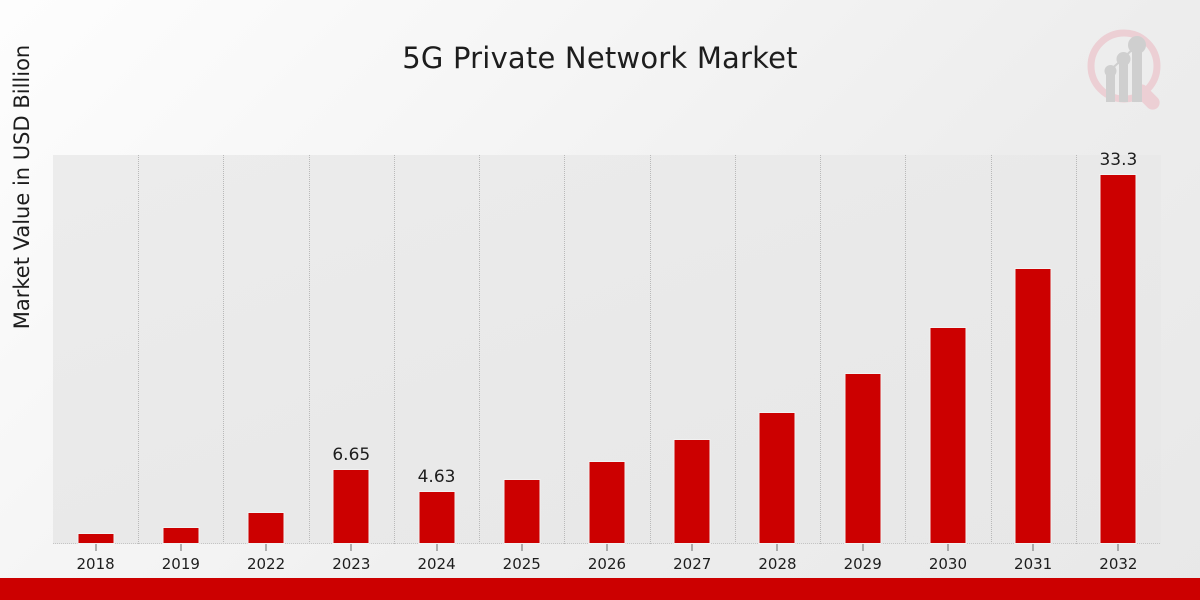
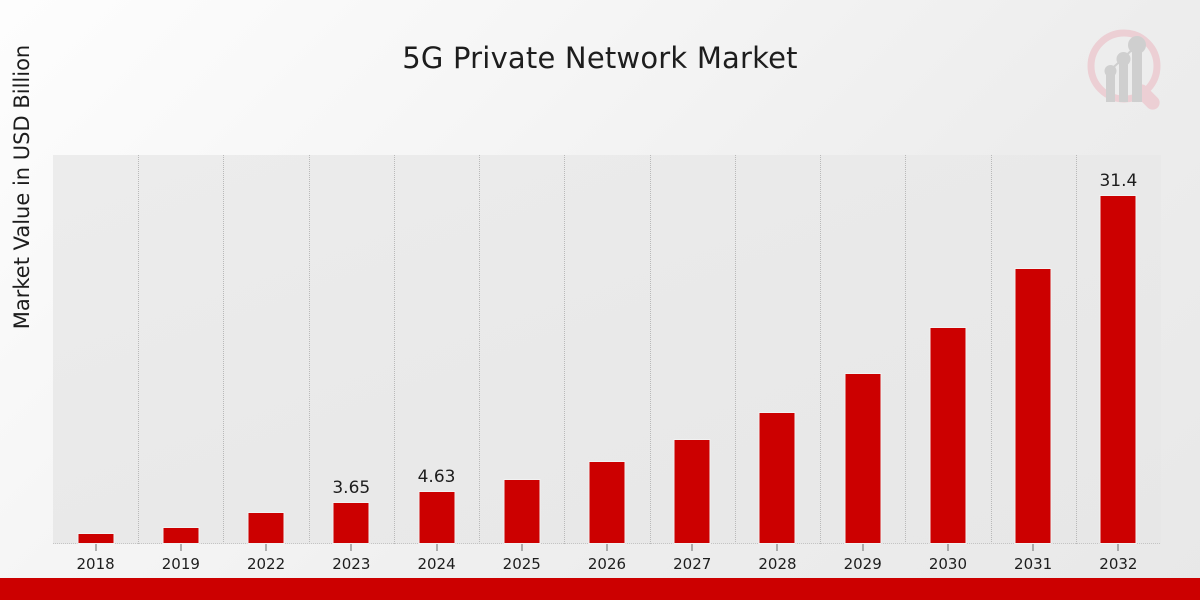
2023: 6.65 -> 3.65
2032: 33.3 -> 31.4
